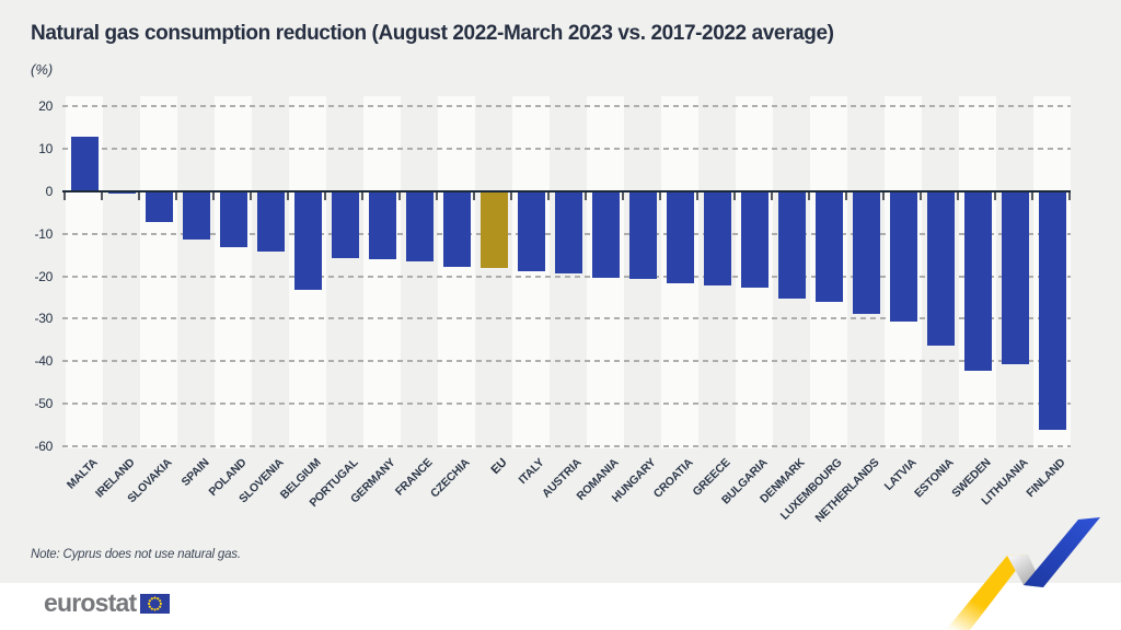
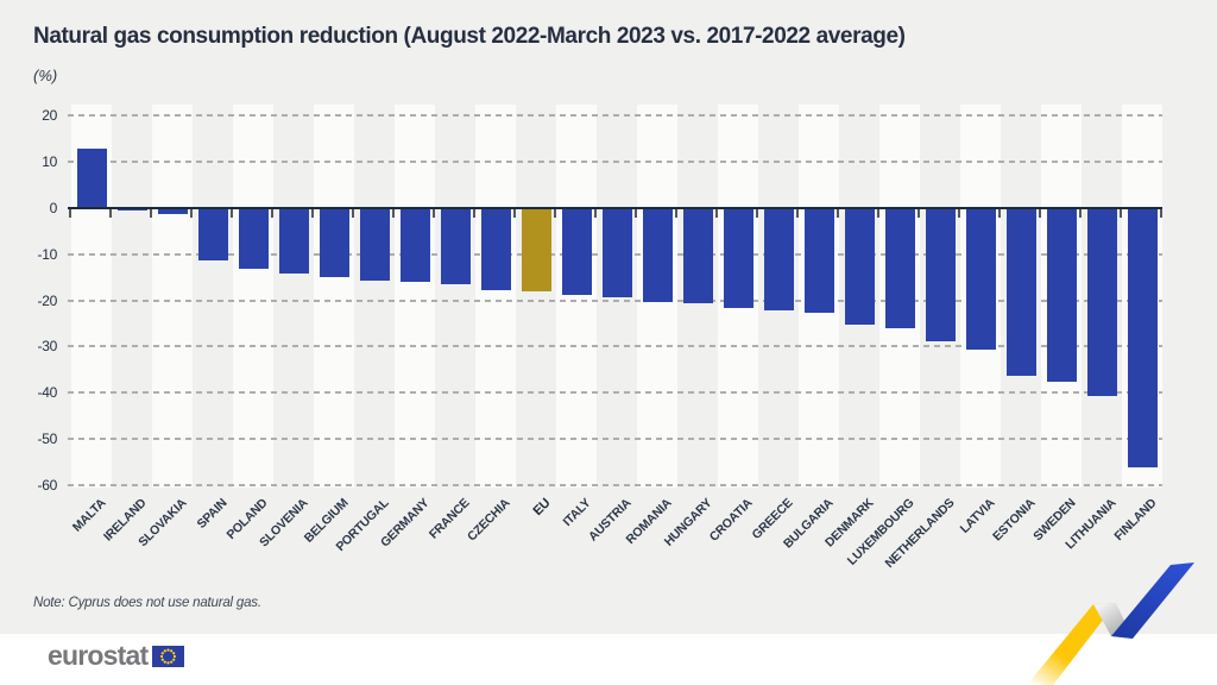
SLOVAKIA: -7 -> -1
BELGIUM: -23 -> -15
SWEDEN: -42 -> -37
